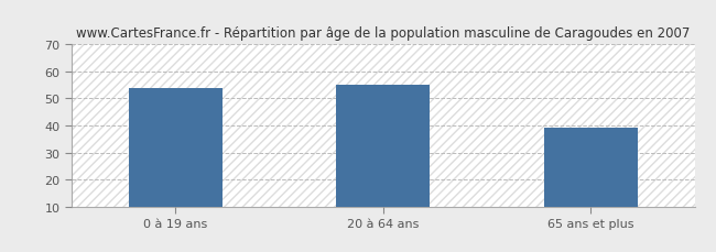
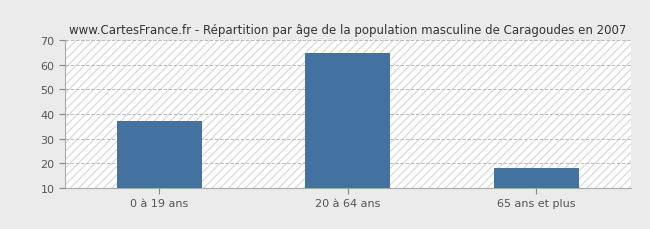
0 à 19 ans: 54 -> 37
20 à 64 ans: 55 -> 65
65 ans et plus: 39 -> 18
